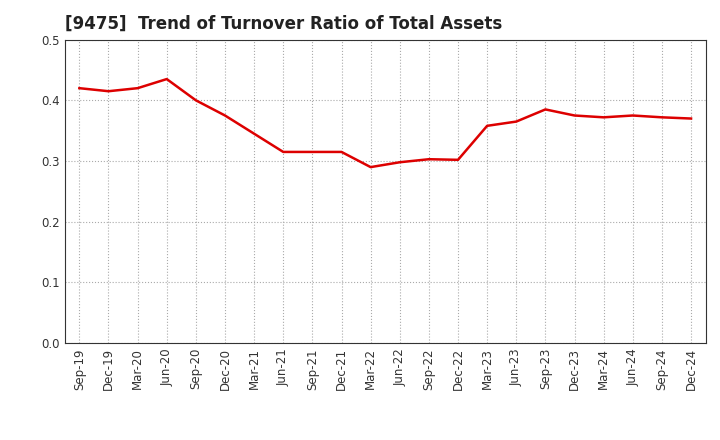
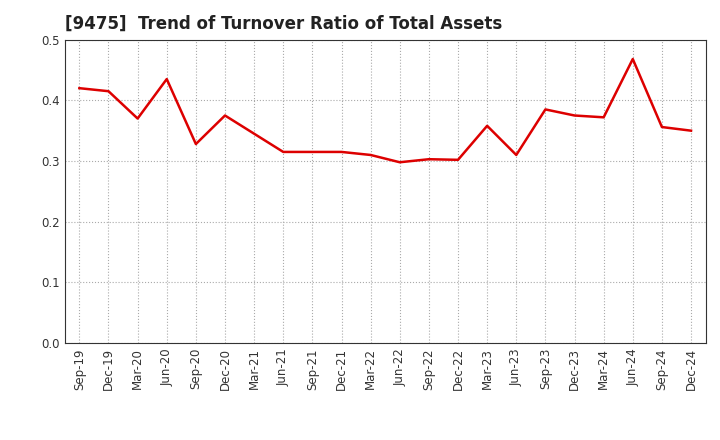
Mar-20: 0.420 -> 0.370
Sep-20: 0.400 -> 0.328
Mar-22: 0.290 -> 0.310
Jun-23: 0.365 -> 0.310
Jun-24: 0.375 -> 0.468
Sep-24: 0.372 -> 0.356
Dec-24: 0.370 -> 0.350
